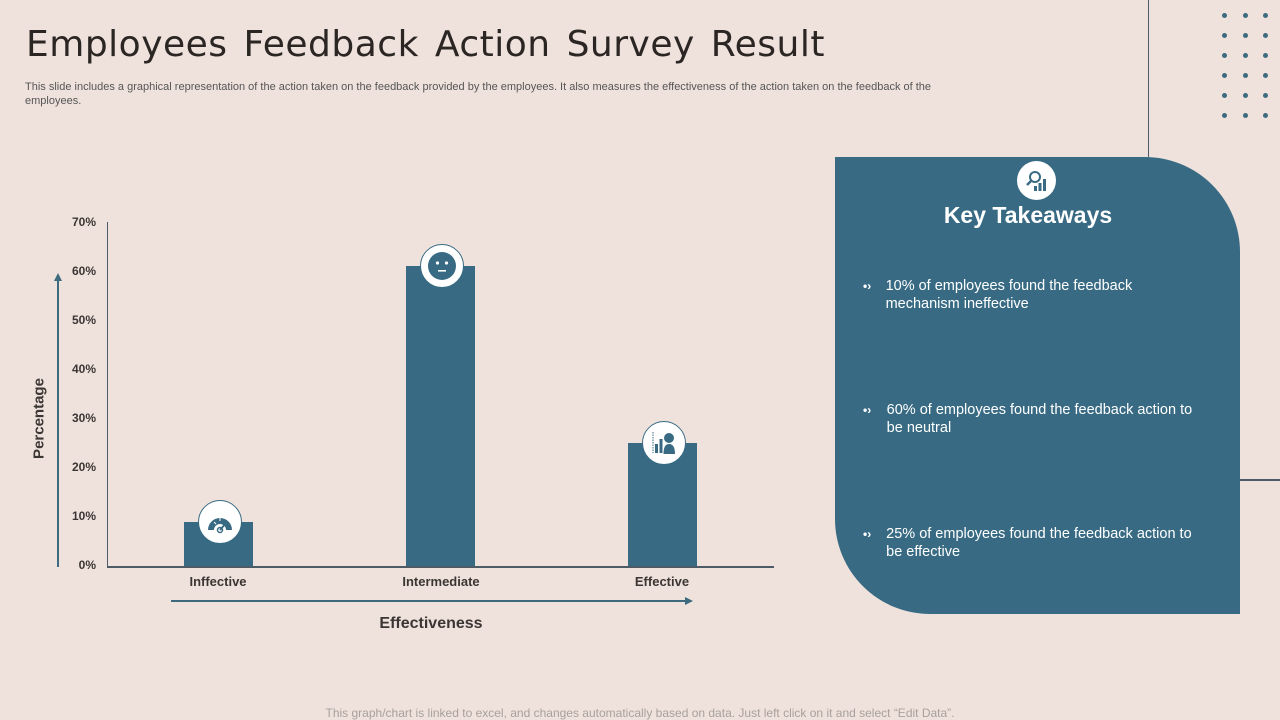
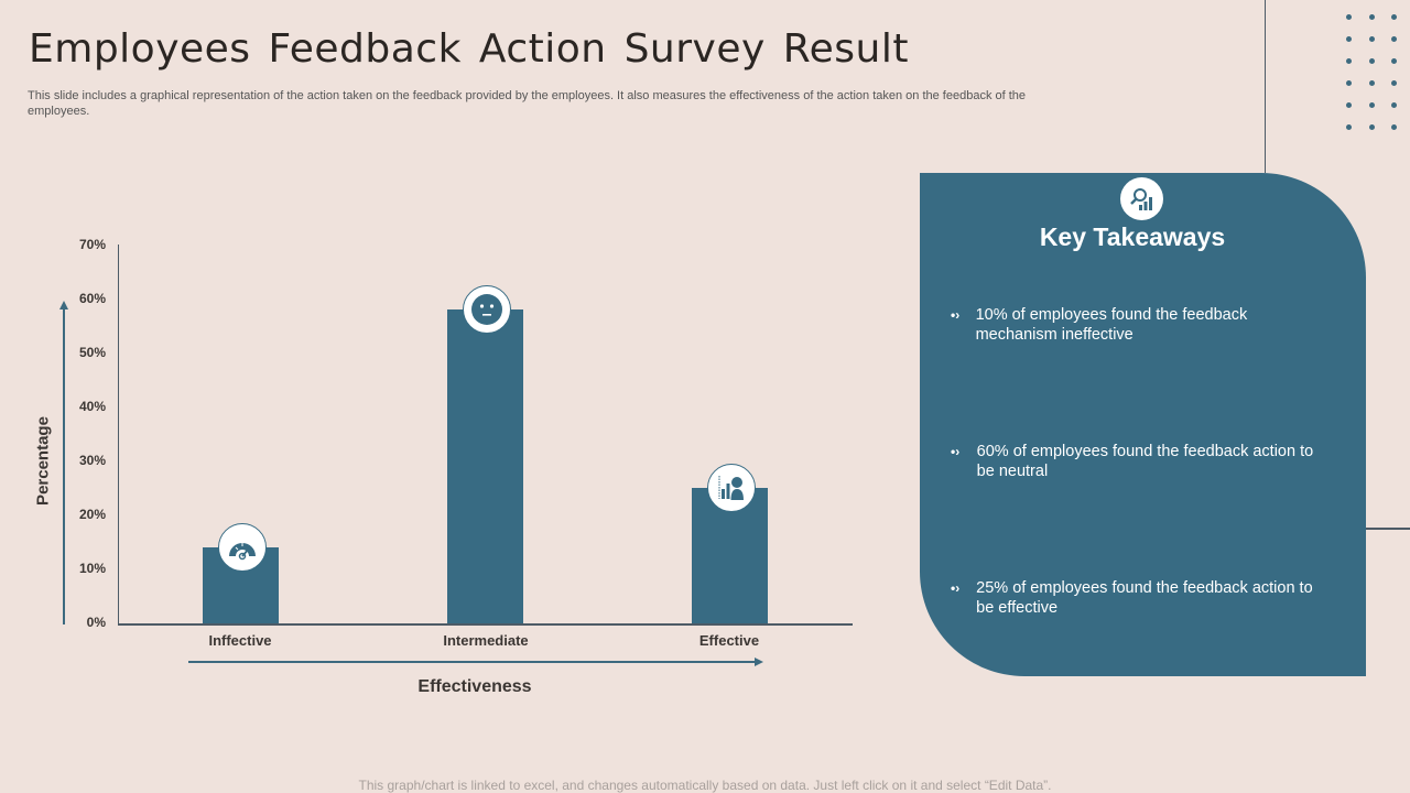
Inffective: 9% -> 14%
Intermediate: 61% -> 58%
